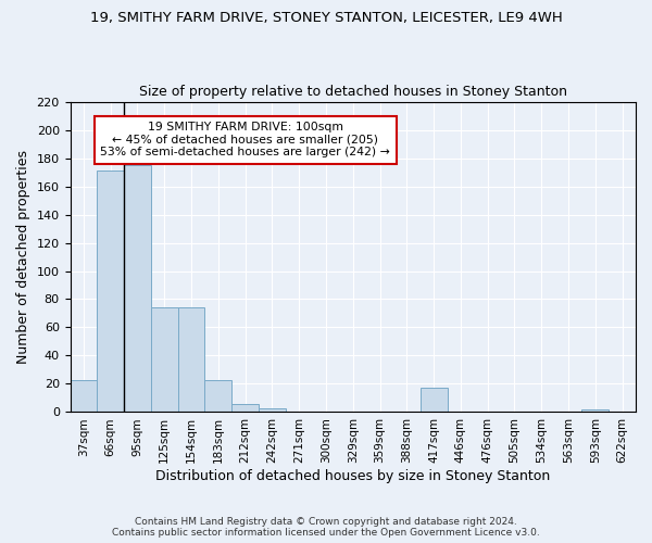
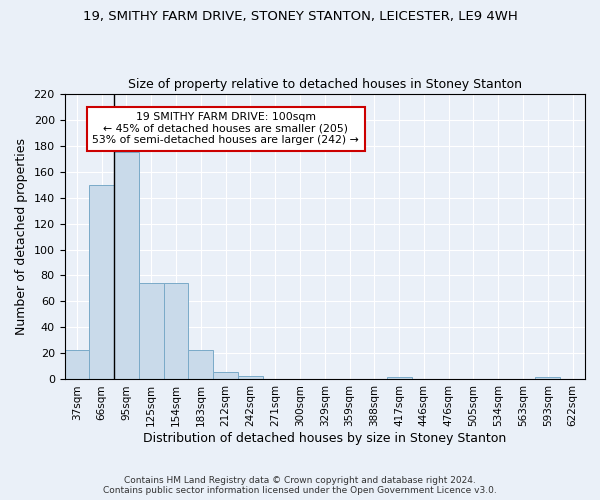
66sqm: 171 -> 150
417sqm: 17 -> 2
